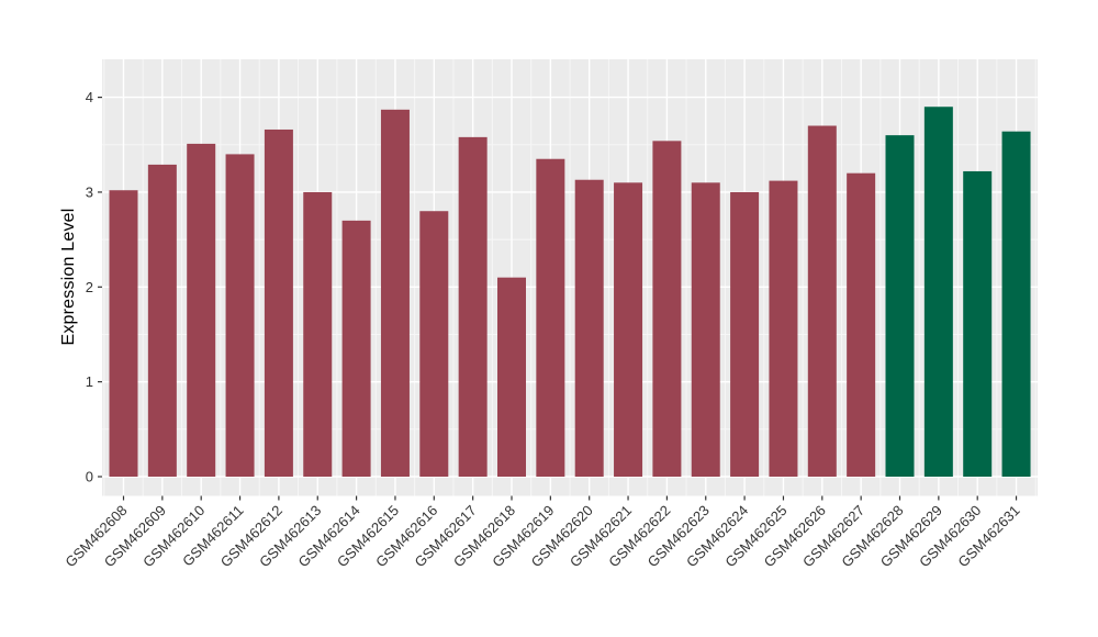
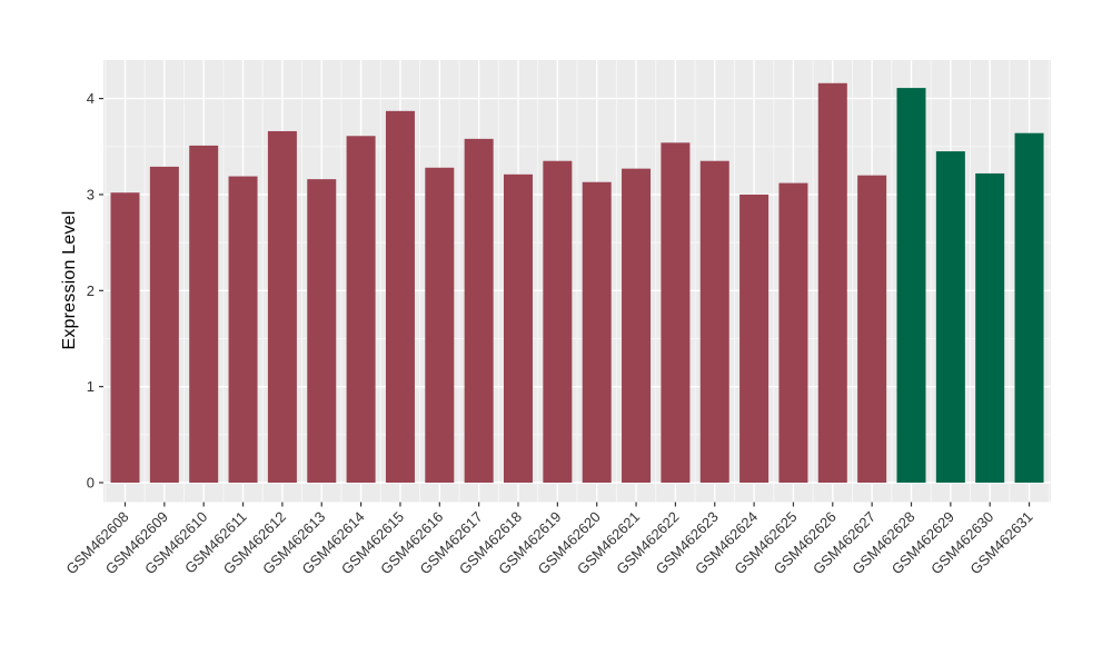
GSM462611: 3.4 -> 3.2
GSM462613: 3.0 -> 3.2
GSM462614: 2.7 -> 3.6
GSM462616: 2.8 -> 3.3
GSM462618: 2.1 -> 3.2
GSM462621: 3.1 -> 3.3
GSM462623: 3.1 -> 3.4
GSM462626: 3.7 -> 4.2
GSM462628: 3.6 -> 4.1
GSM462629: 3.9 -> 3.5
